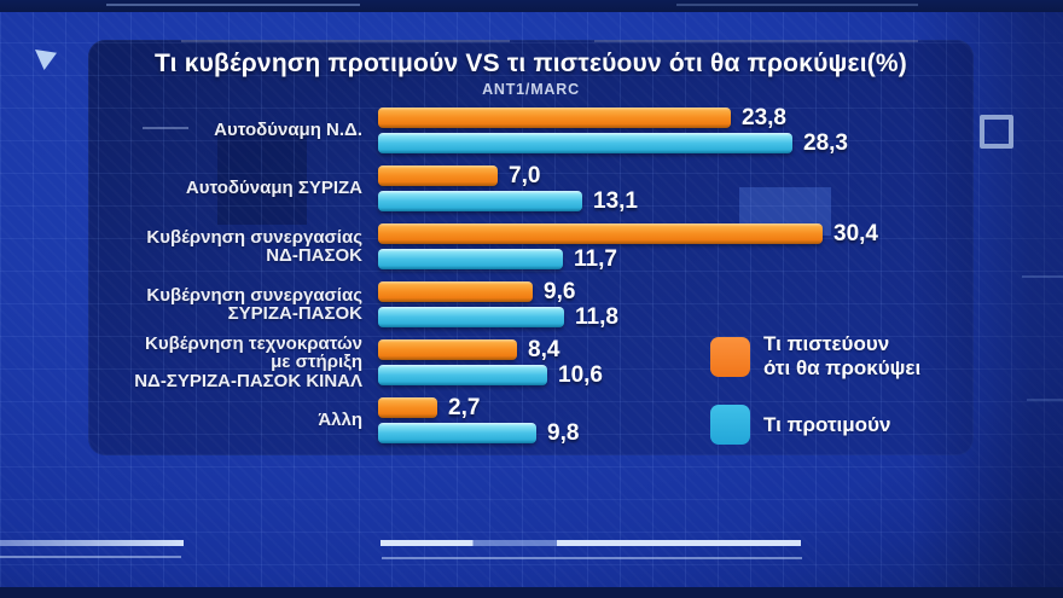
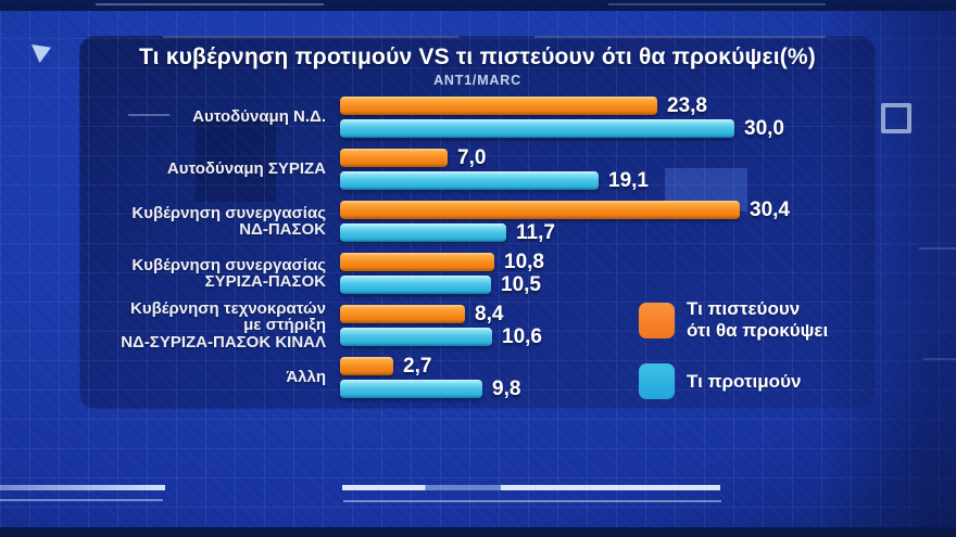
Τι προτιμούν/Αυτοδύναμη Ν.Δ.: 28,3 -> 30,0
Τι προτιμούν/Αυτοδύναμη ΣΥΡΙΖΑ: 13,1 -> 19,1
Τι πιστεύουν ότι θα προκύψει/Κυβέρνηση συνεργασίας ΣΥΡΙΖΑ-ΠΑΣΟΚ: 9,6 -> 10,8
Τι προτιμούν/Κυβέρνηση συνεργασίας ΣΥΡΙΖΑ-ΠΑΣΟΚ: 11,8 -> 10,5
